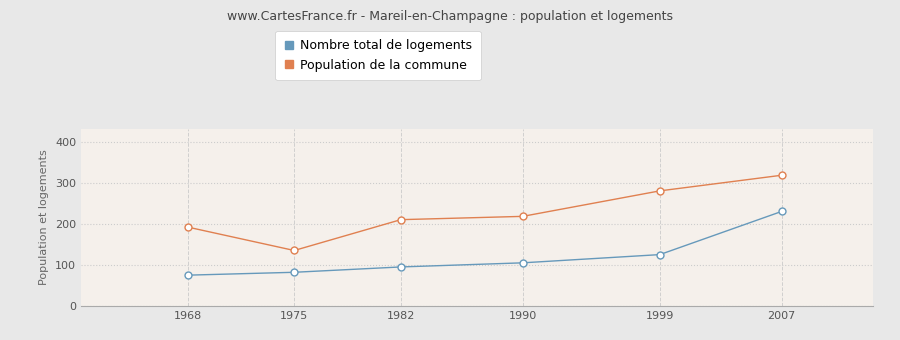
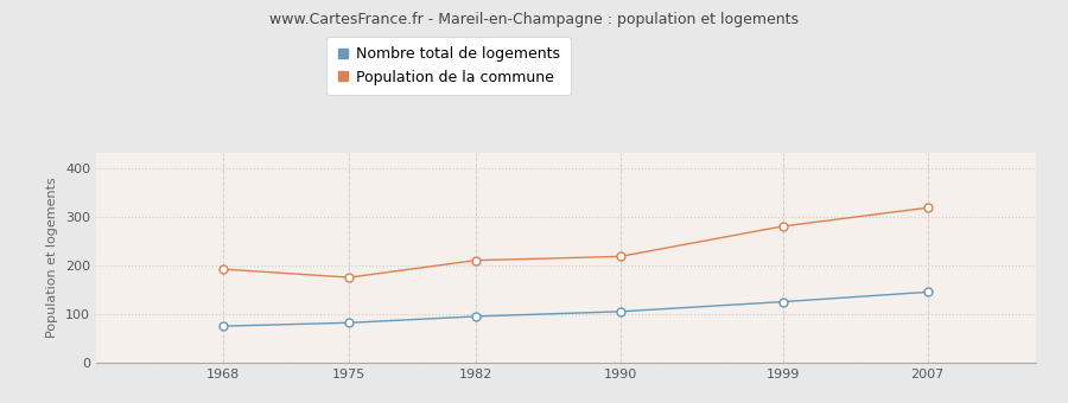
Population de la commune/1975: 135 -> 175
Nombre total de logements/2007: 230 -> 145
